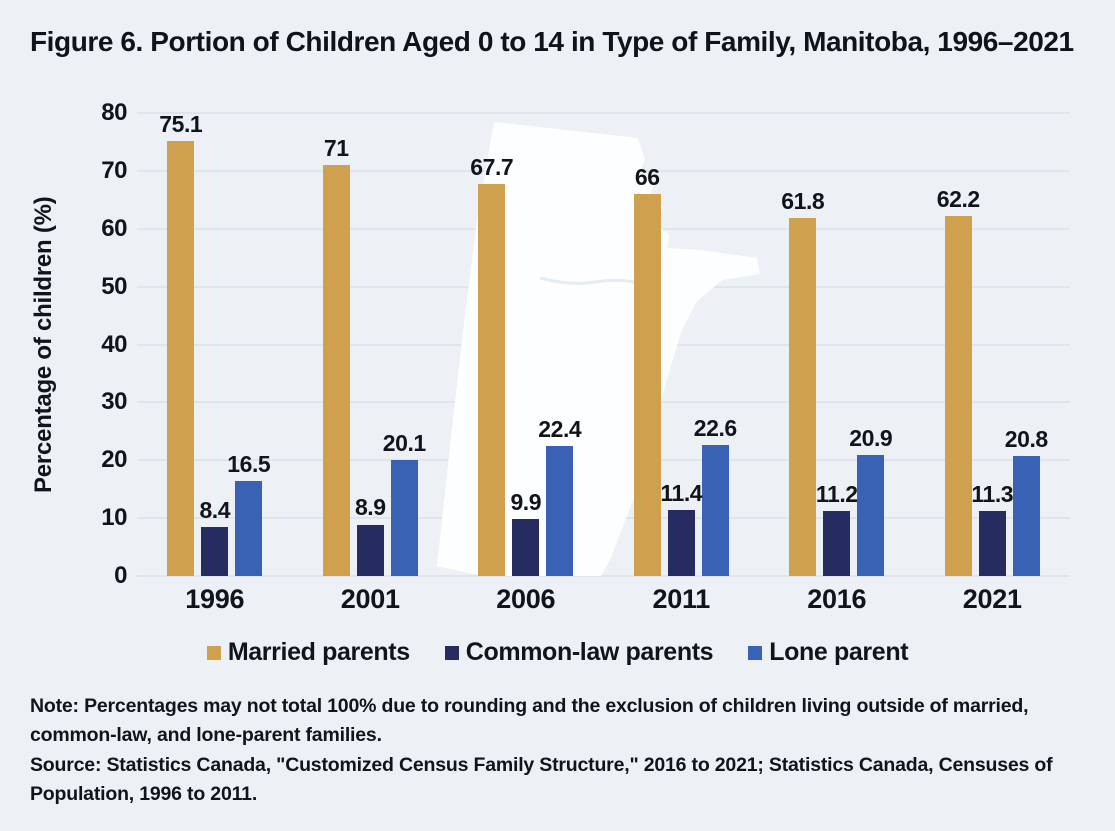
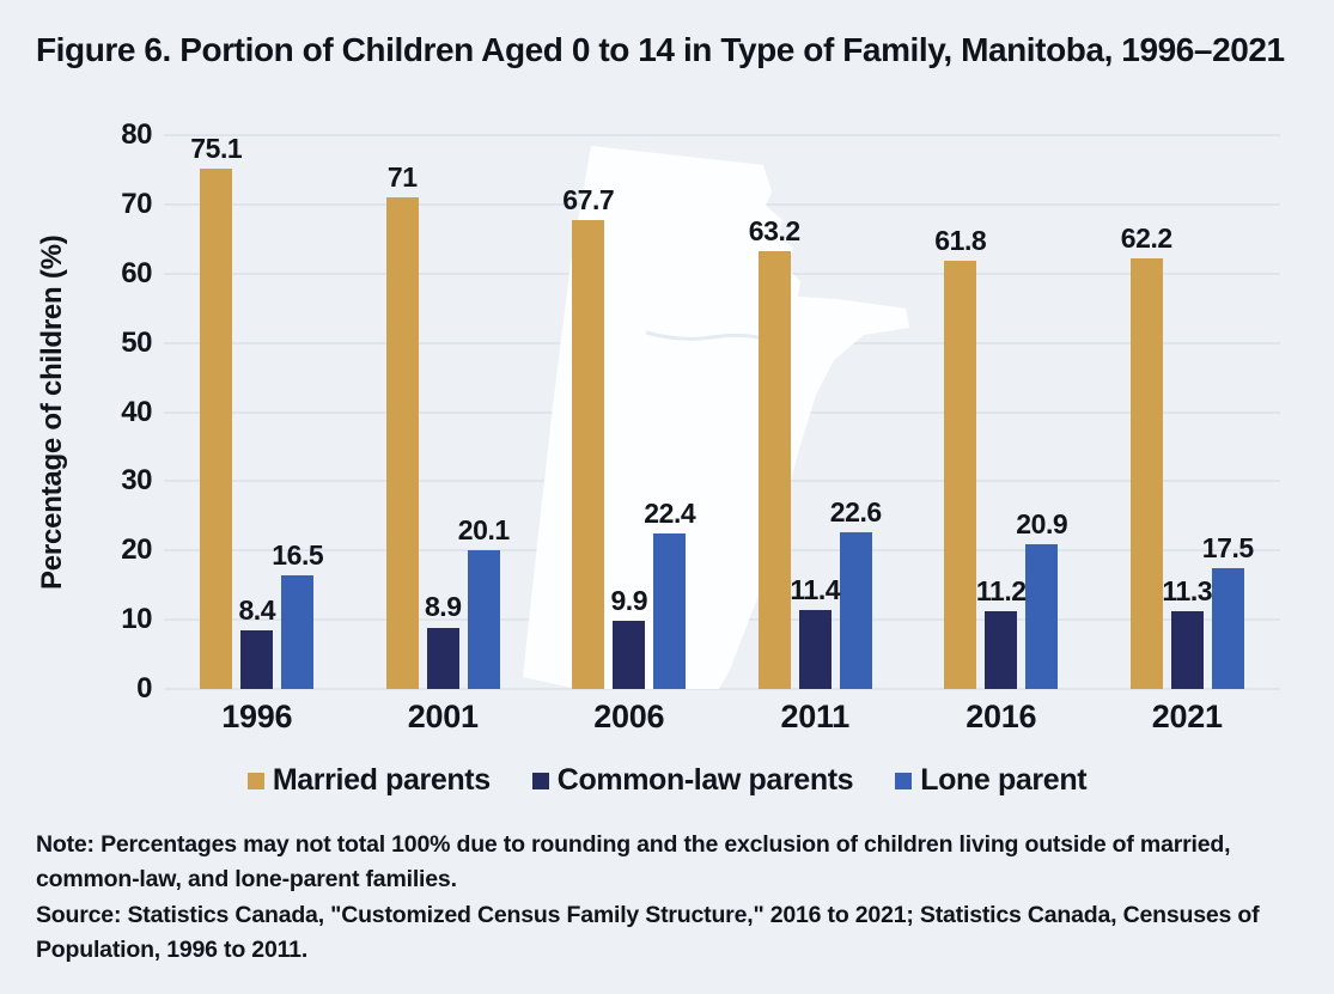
Married parents/2011: 66 -> 63.2
Lone parent/2021: 20.8 -> 17.5
